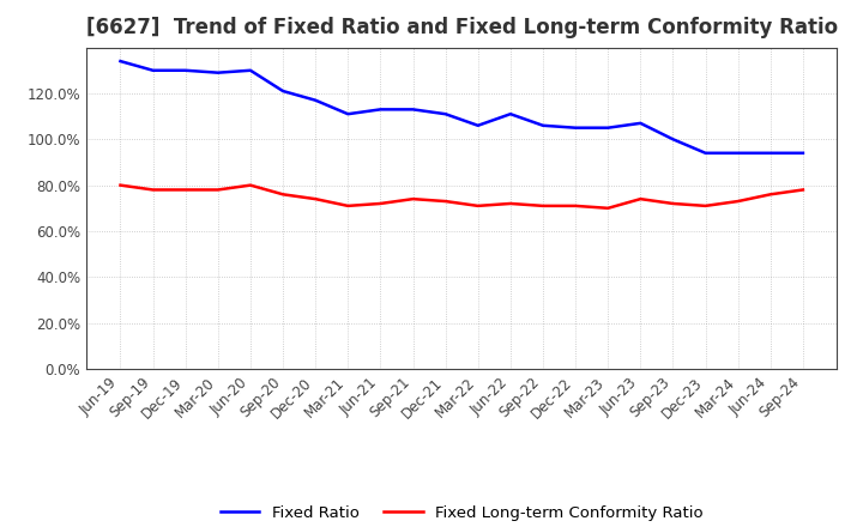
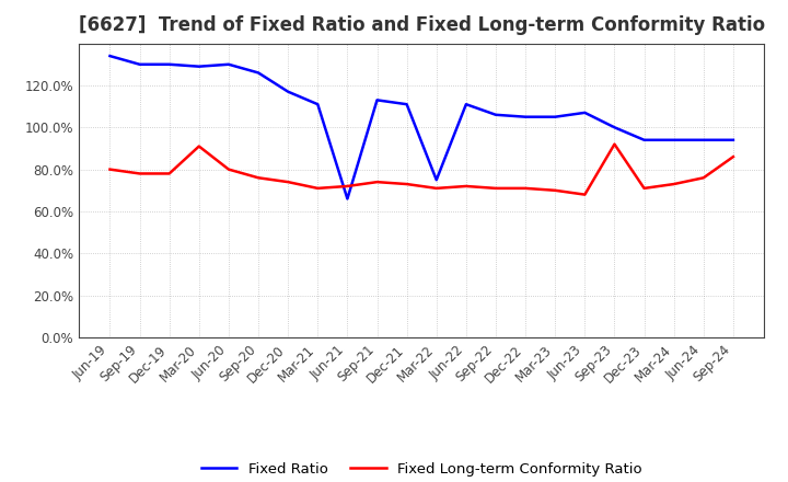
Fixed Long-term Conformity Ratio/Mar-20: 78% -> 91%
Fixed Ratio/Sep-20: 121% -> 126%
Fixed Ratio/Jun-21: 113% -> 66%
Fixed Ratio/Mar-22: 106% -> 75%
Fixed Long-term Conformity Ratio/Jun-23: 74% -> 68%
Fixed Long-term Conformity Ratio/Sep-23: 72% -> 92%
Fixed Long-term Conformity Ratio/Sep-24: 78% -> 86%
